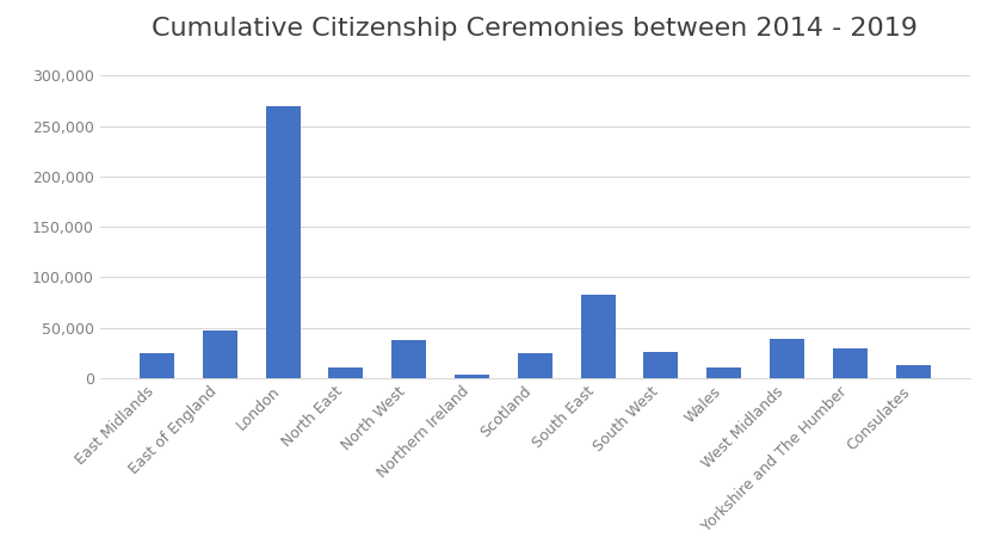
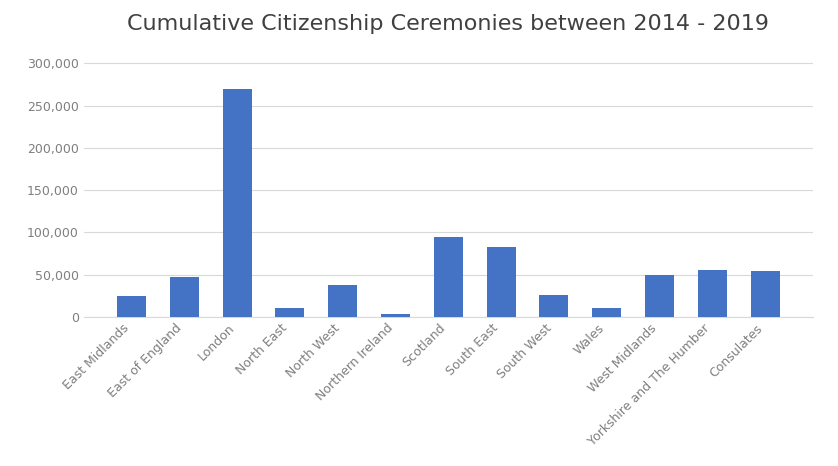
Scotland: 25,000 -> 94,000
West Midlands: 39,000 -> 50,000
Yorkshire and The Humber: 29,000 -> 56,000
Consulates: 13,000 -> 54,000
